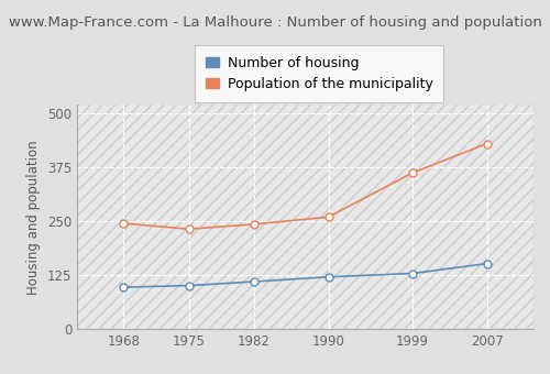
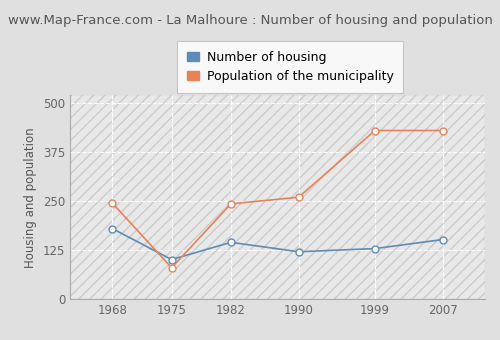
Number of housing/1968: 97 -> 180
Population of the municipality/1975: 232 -> 80
Number of housing/1982: 110 -> 145
Population of the municipality/1999: 362 -> 430
